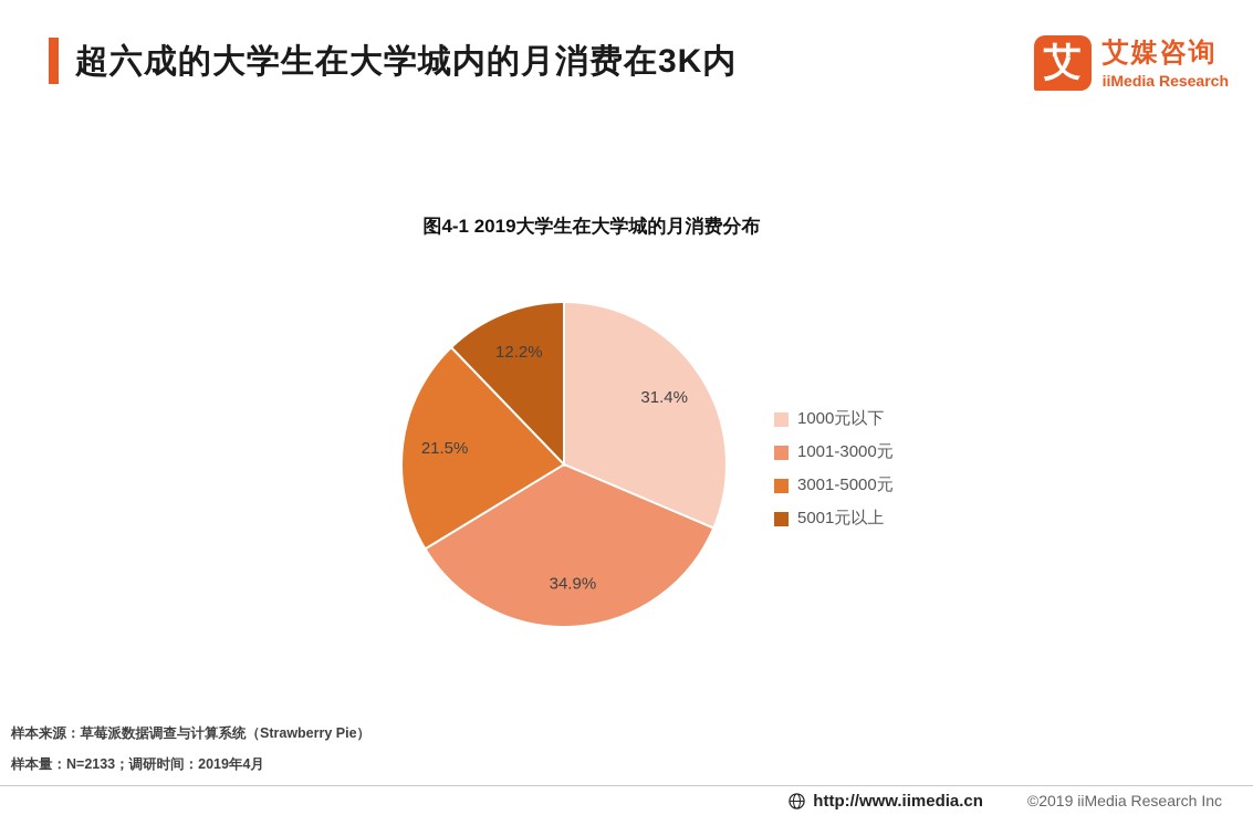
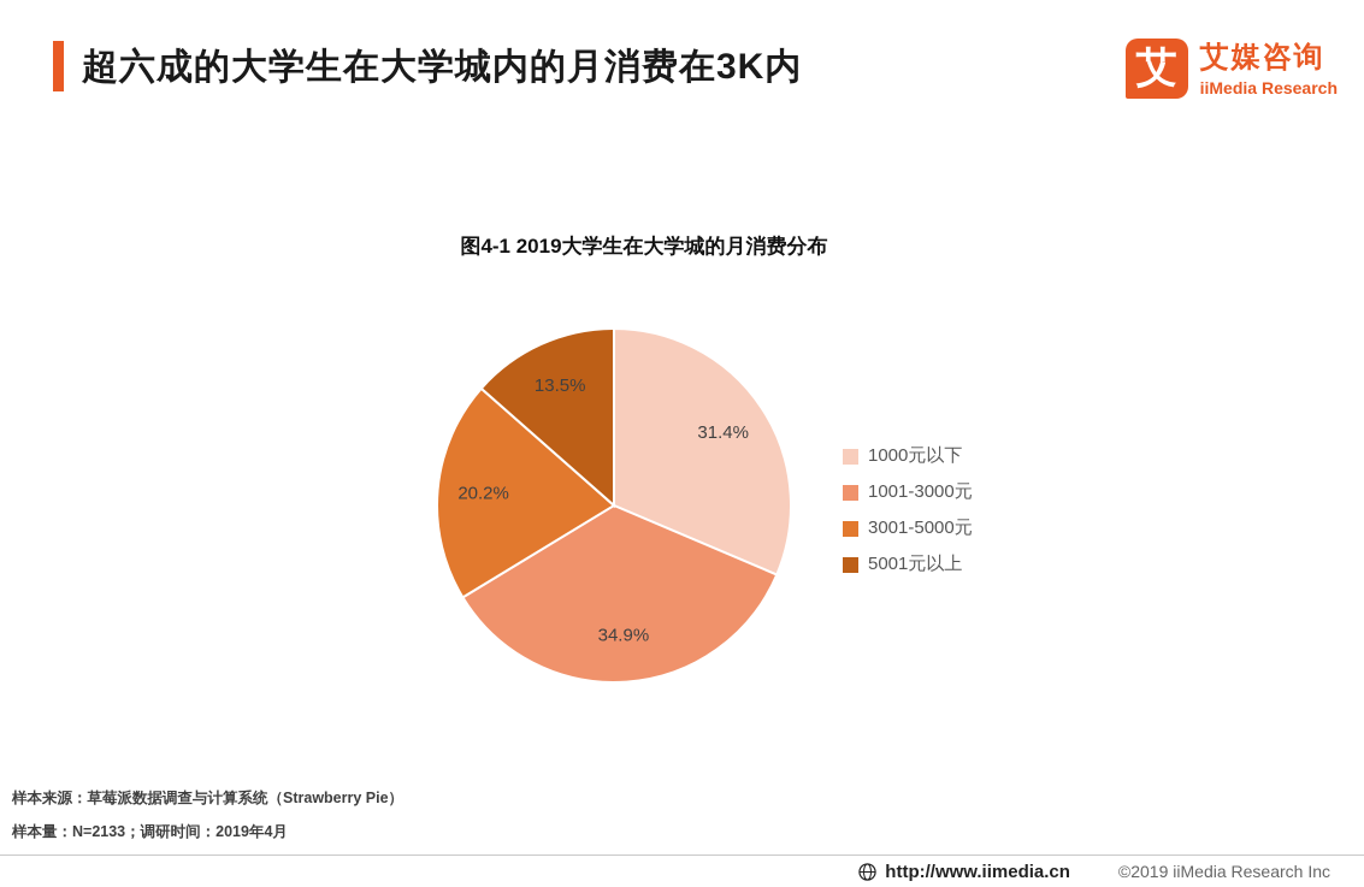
3001-5000元: 21.5% -> 20.2%
5001元以上: 12.2% -> 13.5%
